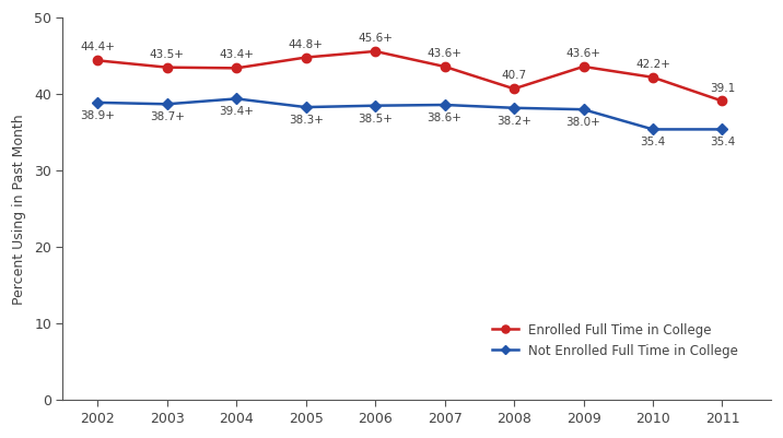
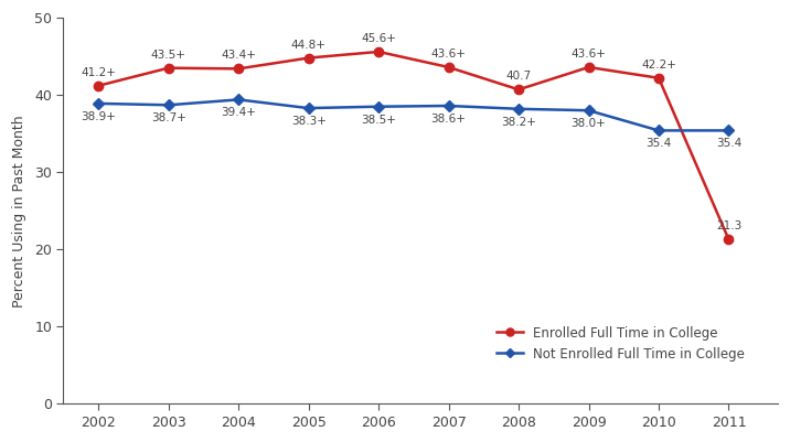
Enrolled Full Time in College/2002: 44.4+ -> 41.2+
Enrolled Full Time in College/2011: 39.1 -> 21.3
